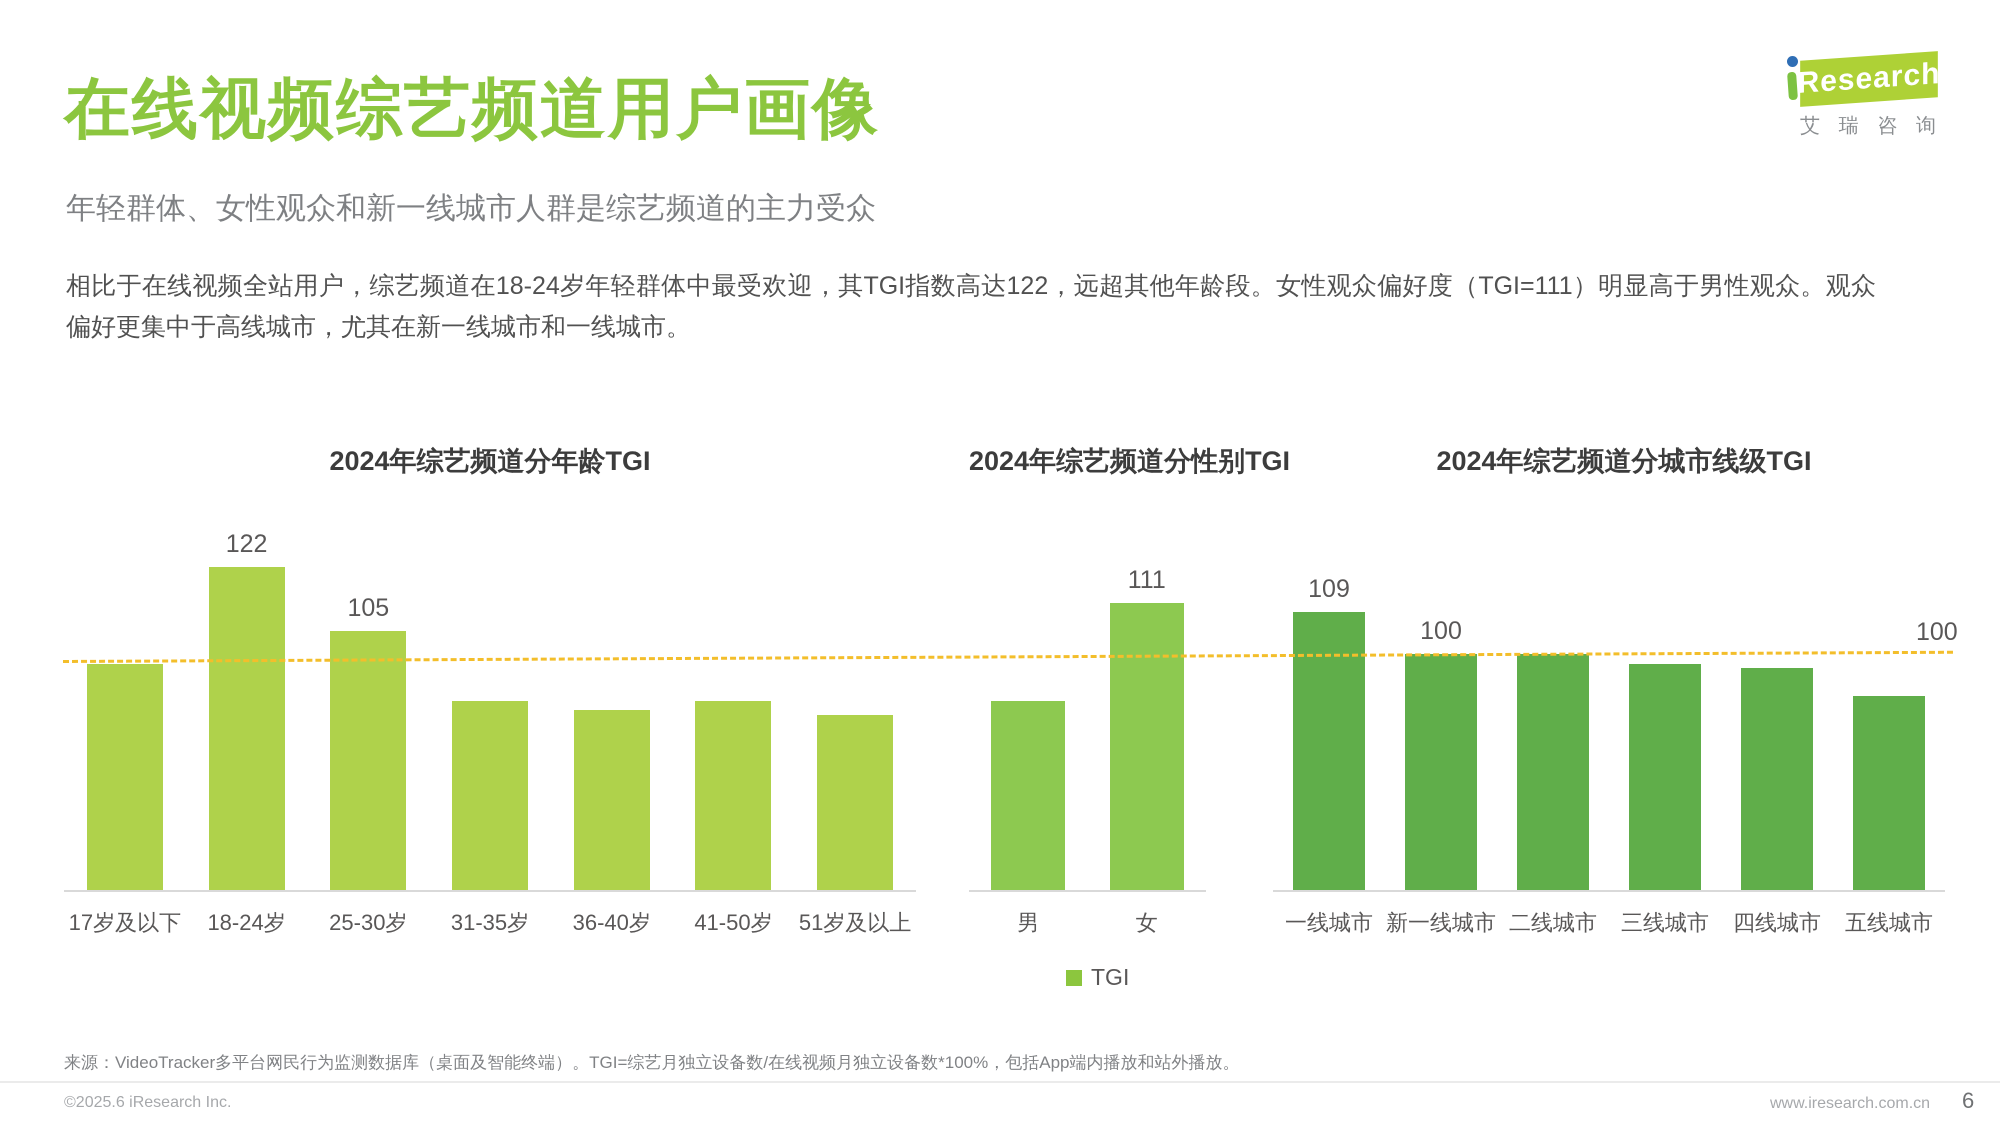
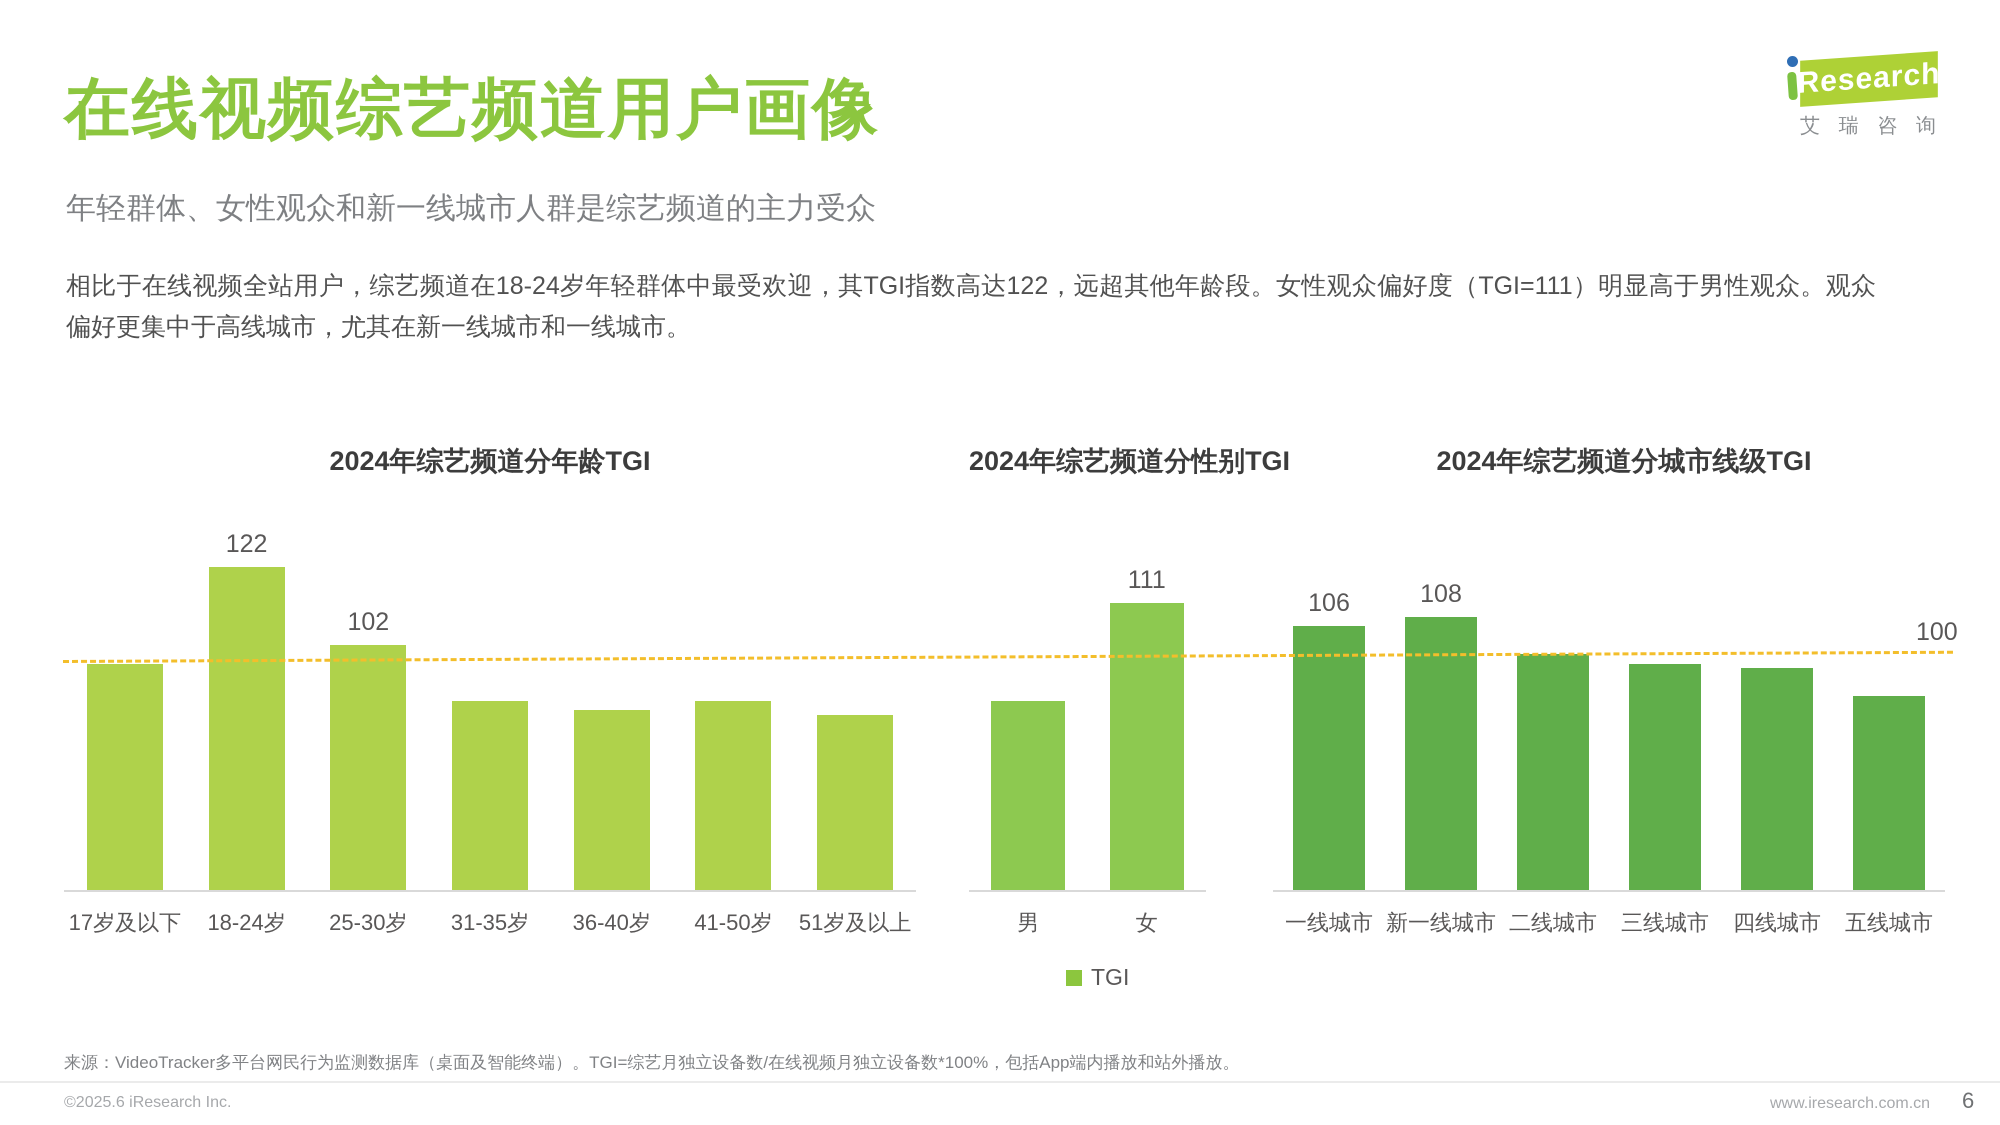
2024年综艺频道分年龄TGI/25-30岁: 105 -> 102
2024年综艺频道分城市线级TGI/一线城市: 109 -> 106
2024年综艺频道分城市线级TGI/新一线城市: 100 -> 108
